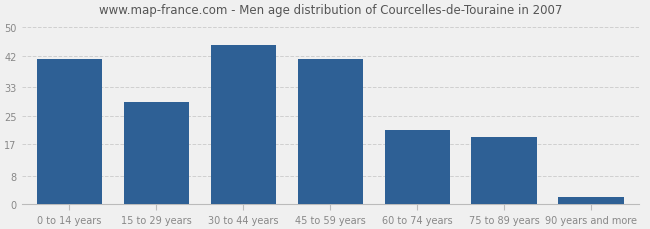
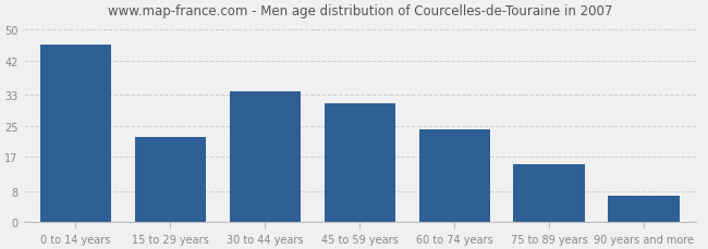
0 to 14 years: 41 -> 46
15 to 29 years: 29 -> 22
30 to 44 years: 45 -> 34
45 to 59 years: 41 -> 31
60 to 74 years: 21 -> 24
75 to 89 years: 19 -> 15
90 years and more: 2 -> 7
